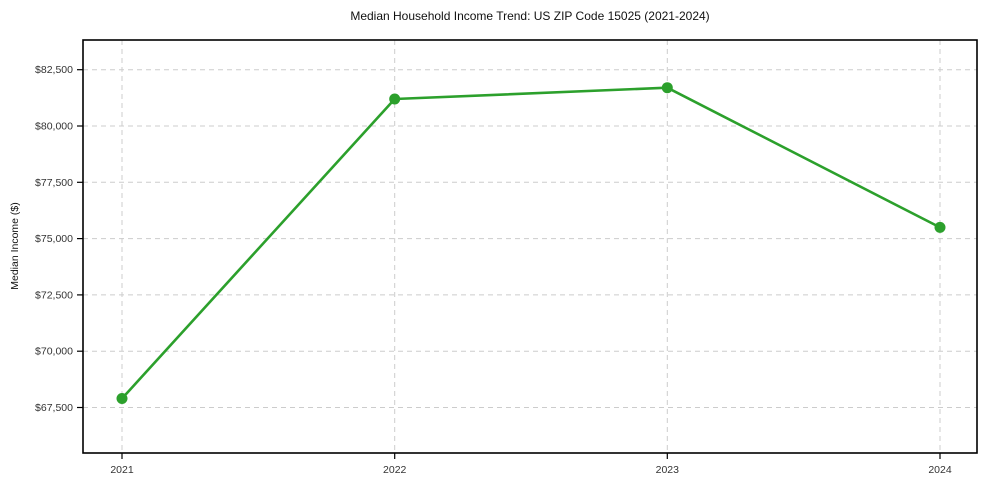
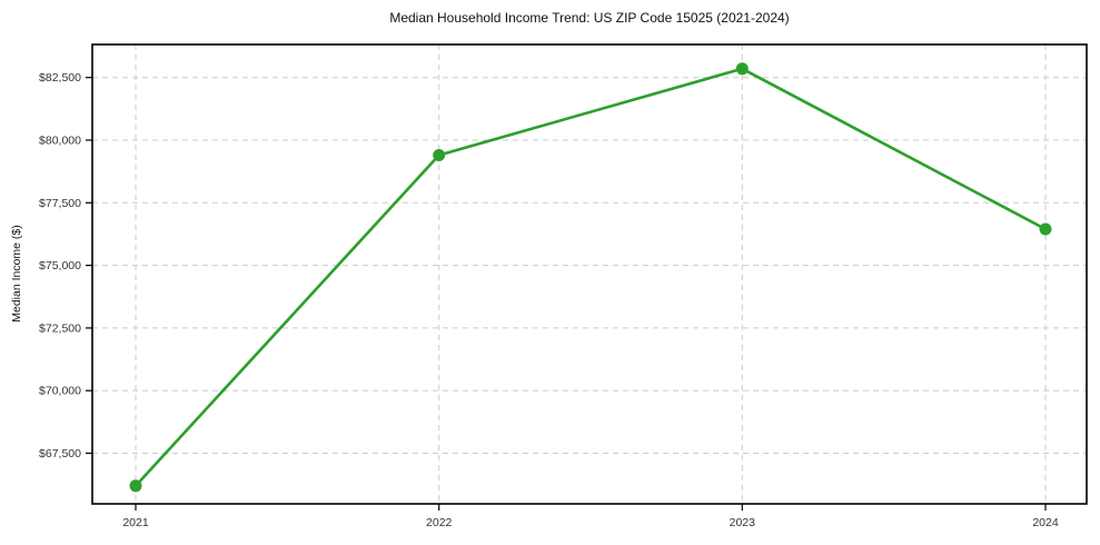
2021: $67900 -> $66200
2022: $81200 -> $79400
2023: $81700 -> $82800
2024: $75500 -> $76400
